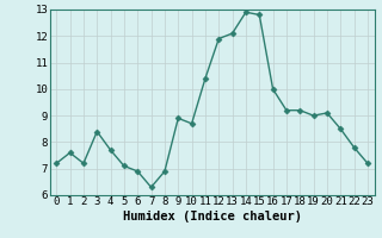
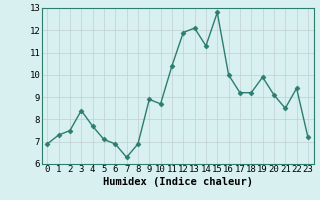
0: 7.2 -> 6.9
1: 7.6 -> 7.3
2: 7.2 -> 7.5
14: 12.9 -> 11.3
19: 9.0 -> 9.9
22: 7.8 -> 9.4
